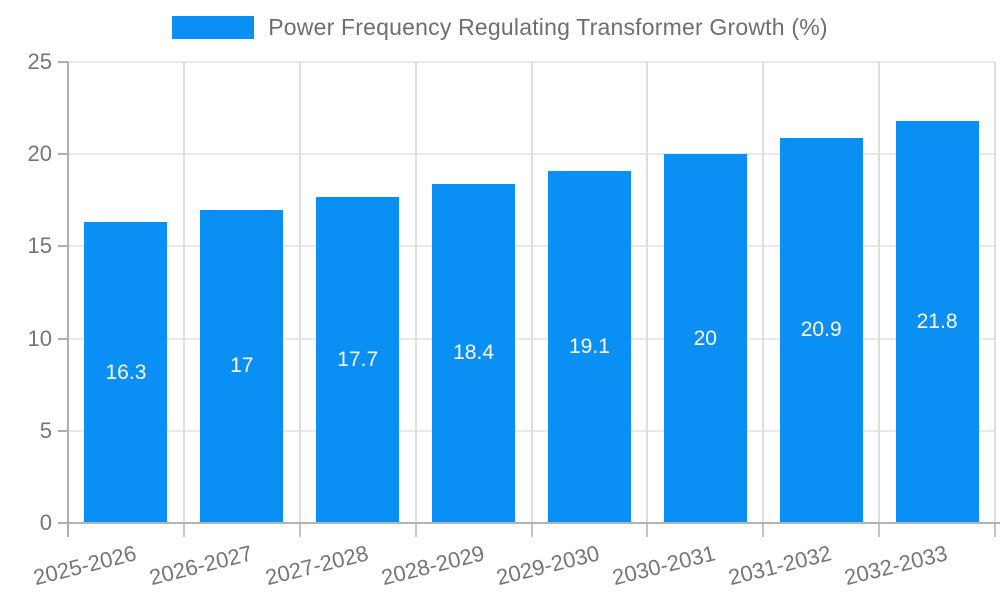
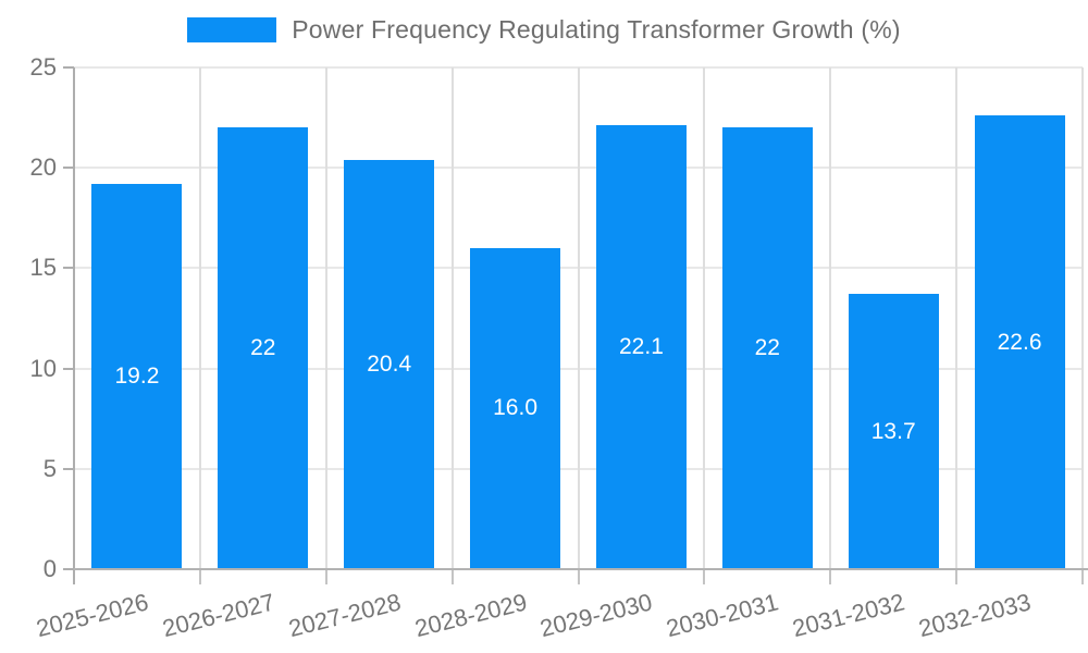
2025-2026: 16.3 -> 19.2
2026-2027: 17 -> 22
2027-2028: 17.7 -> 20.4
2028-2029: 18.4 -> 16.0
2029-2030: 19.1 -> 22.1
2030-2031: 20 -> 22
2031-2032: 20.9 -> 13.7
2032-2033: 21.8 -> 22.6
